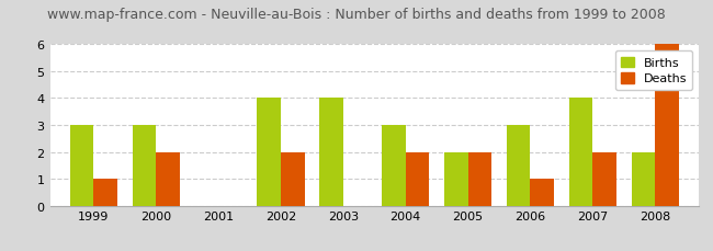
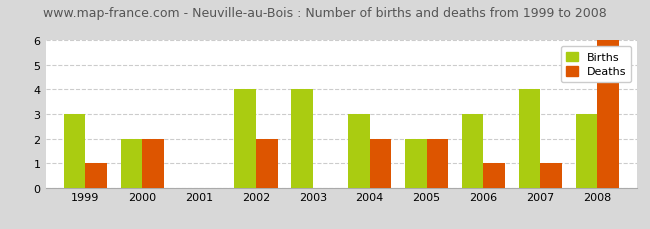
Births/2000: 3 -> 2
Deaths/2007: 2 -> 1
Births/2008: 2 -> 3
